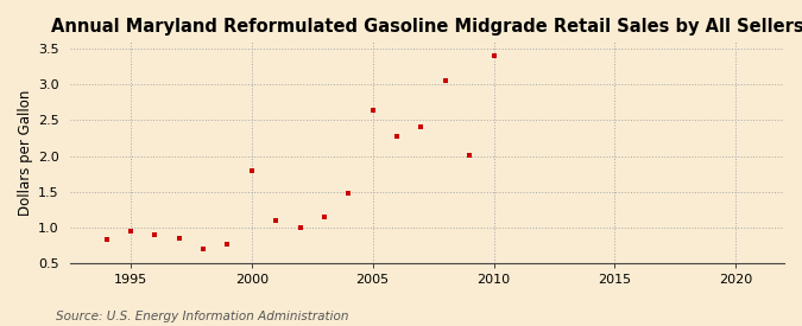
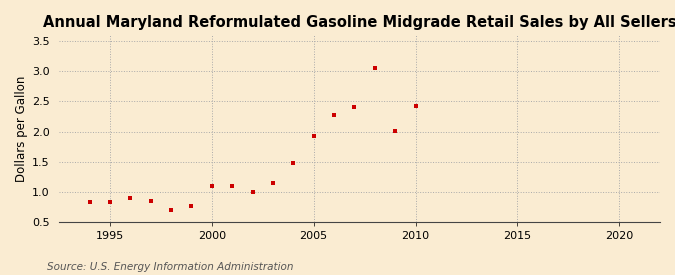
1995: 0.94 -> 0.82
2000: 1.80 -> 1.09
2005: 2.64 -> 1.92
2010: 3.40 -> 2.42
